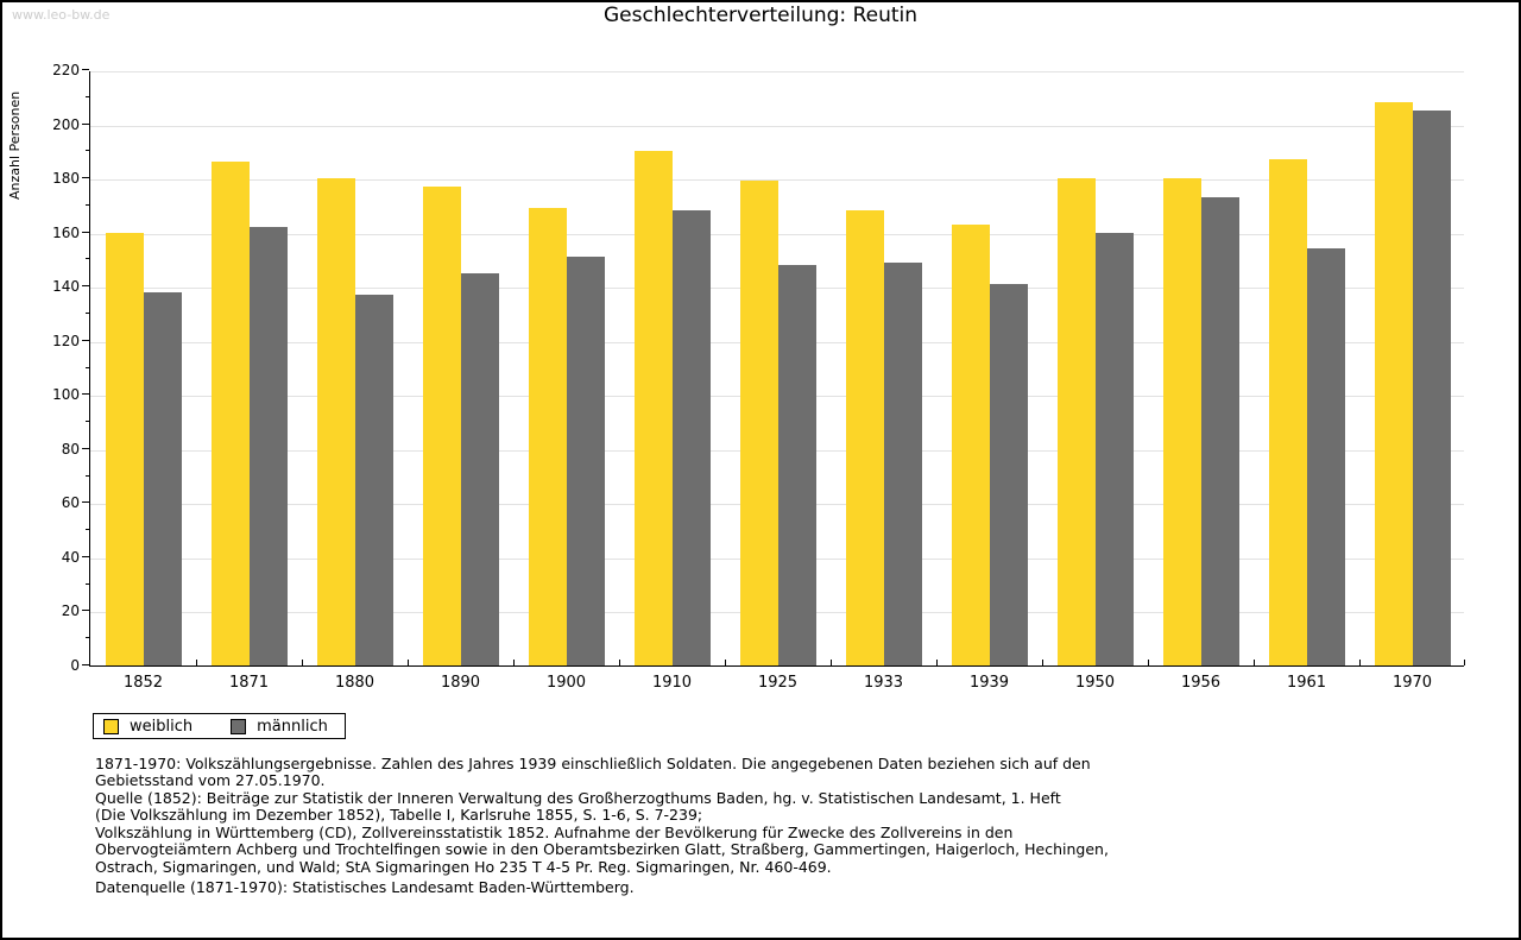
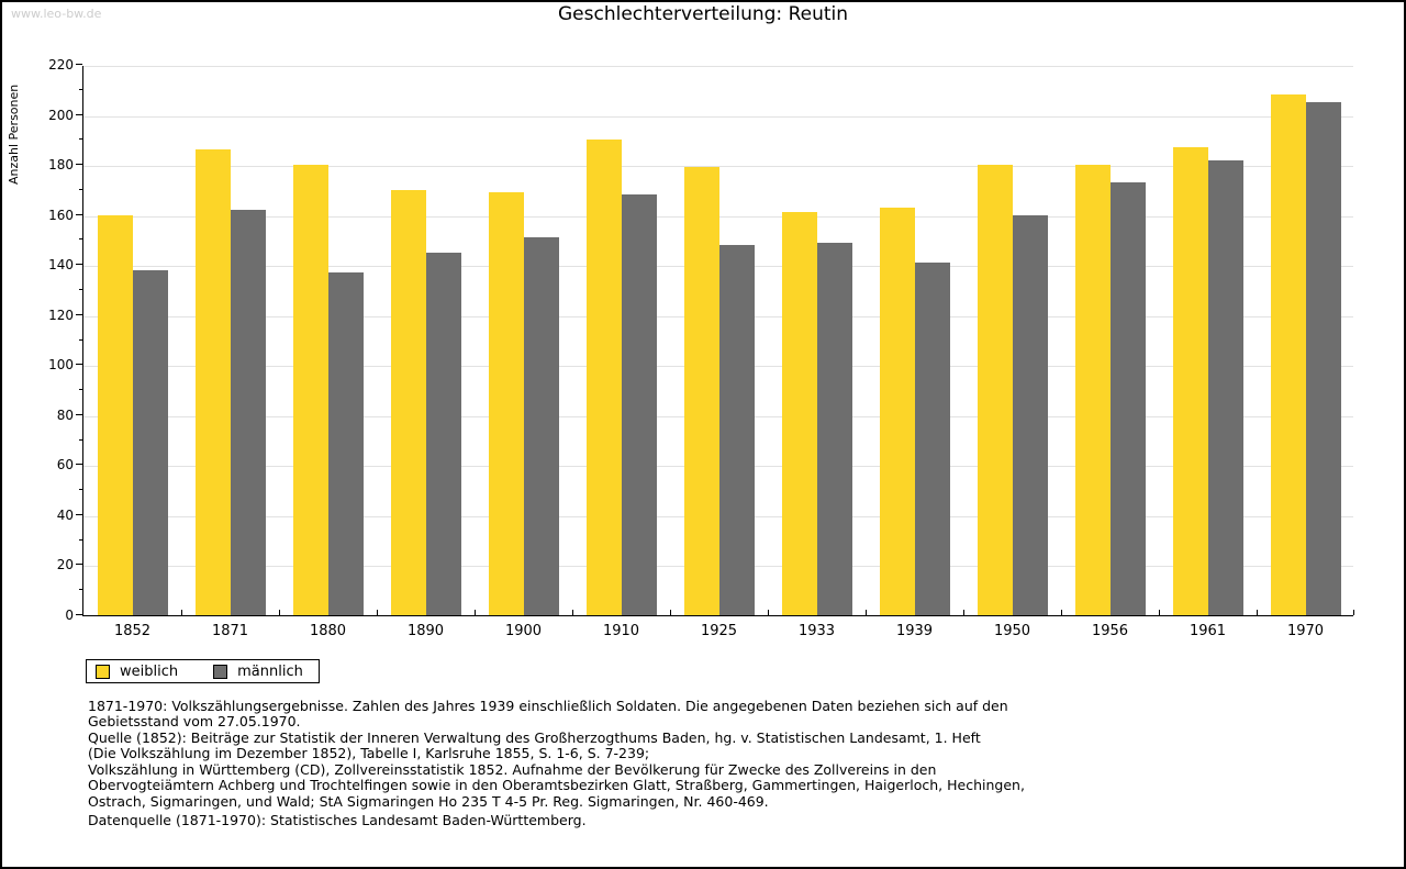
weiblich/1890: 177 -> 170
weiblich/1933: 168 -> 161
männlich/1961: 154 -> 182
